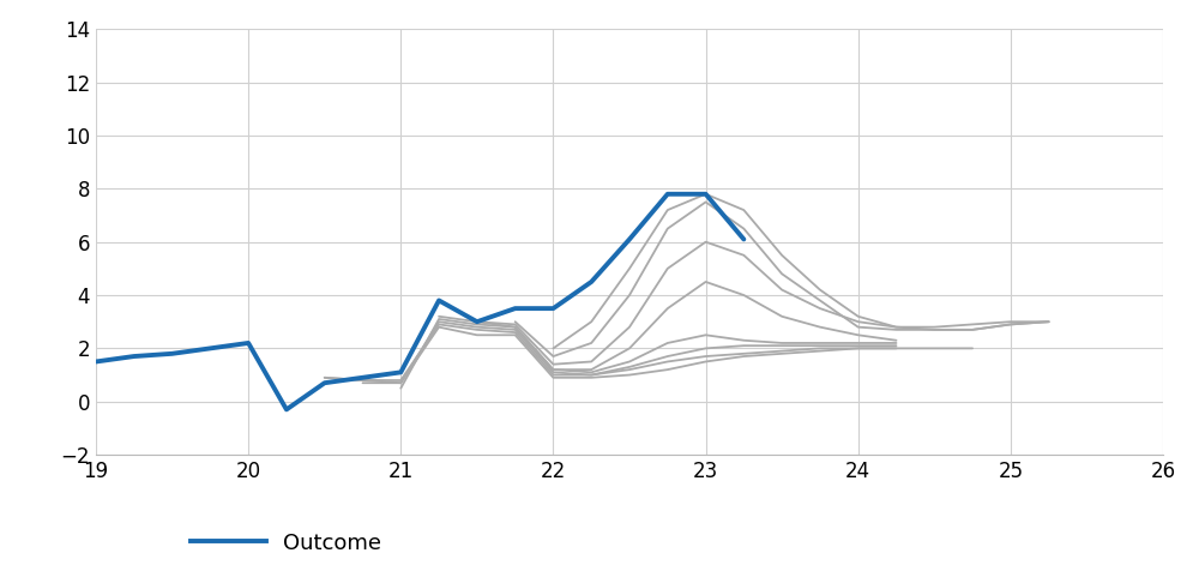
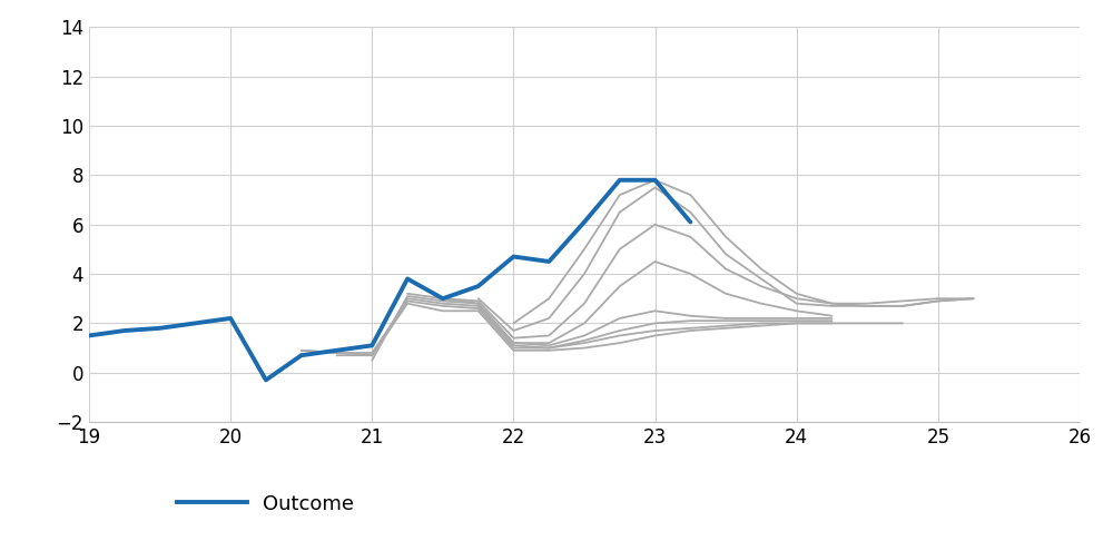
Outcome/22: 3.5 -> 4.7
